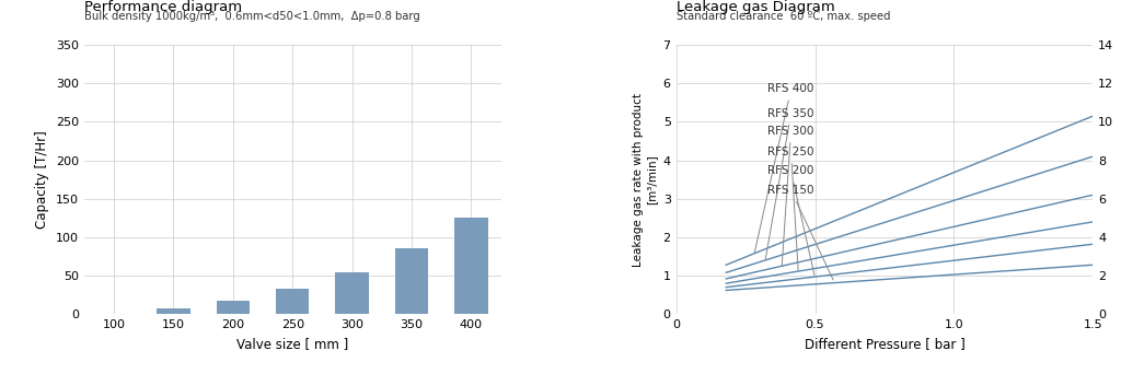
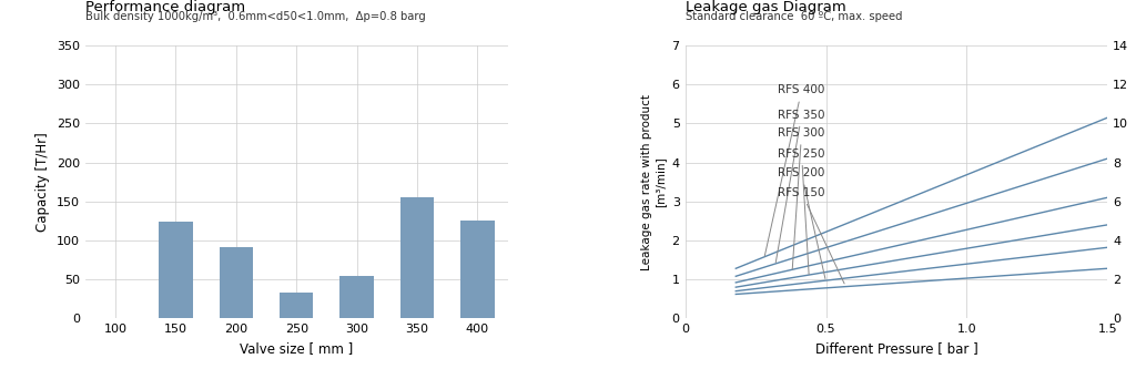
150: 8 -> 124
200: 17 -> 92
350: 85 -> 156
